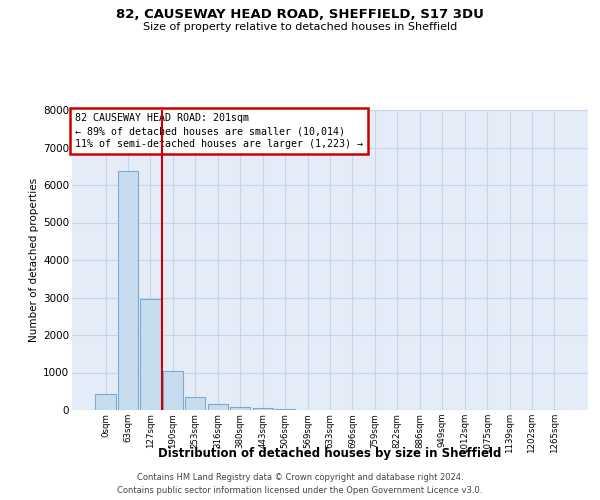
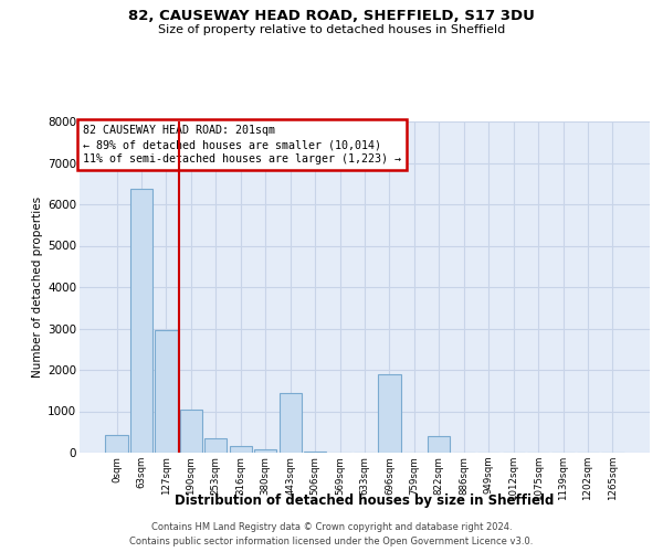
443sqm: 40 -> 1450
696sqm: 0 -> 1900
822sqm: 0 -> 400
